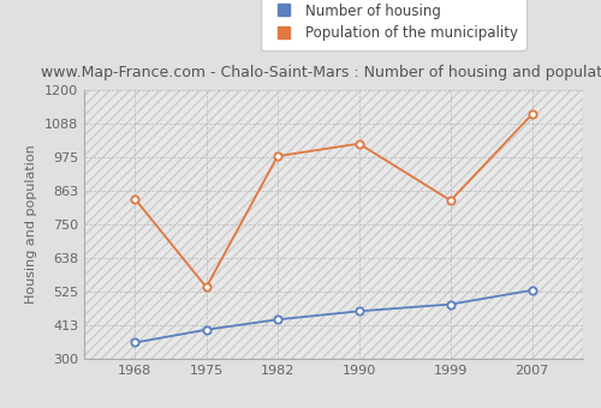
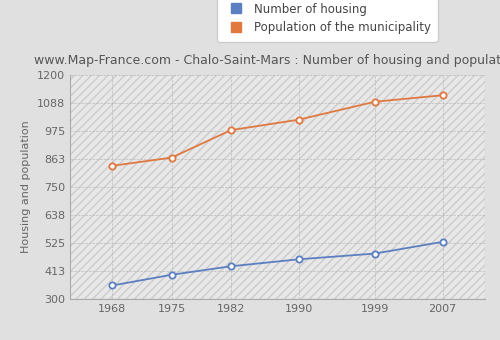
Population of the municipality/1975: 540 -> 868
Population of the municipality/1999: 830 -> 1092
